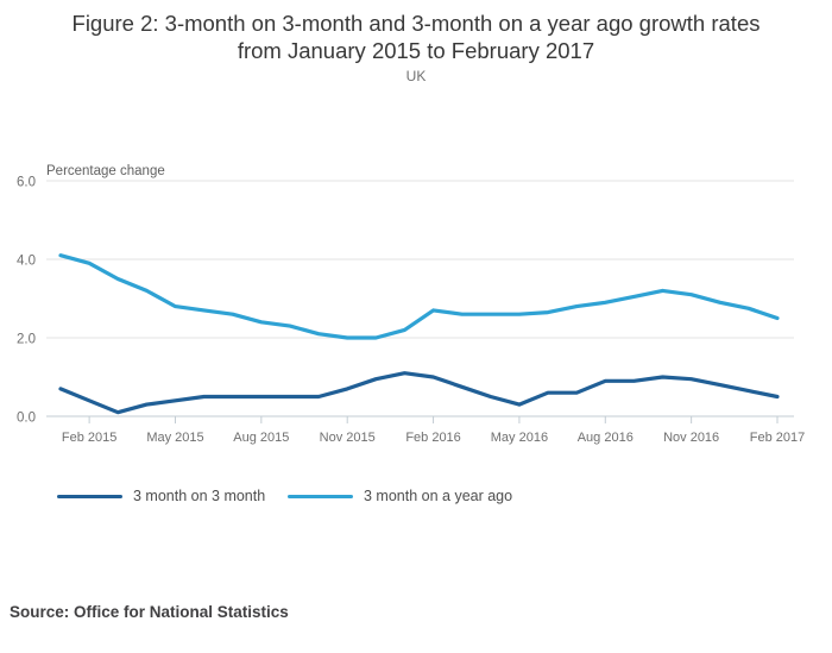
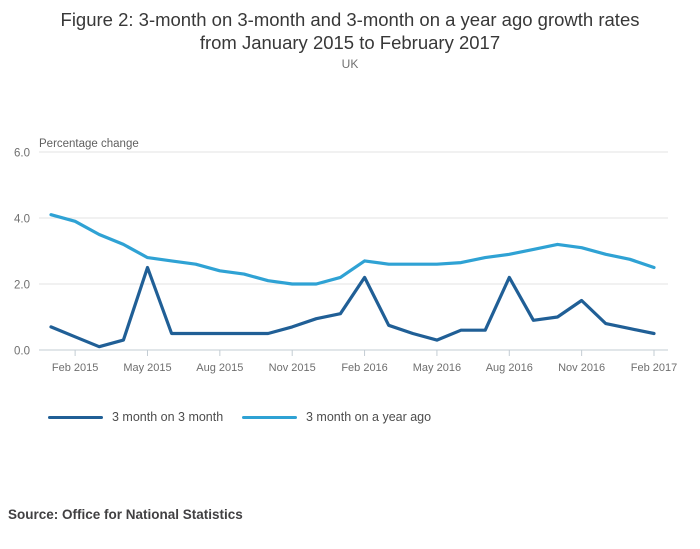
3 month on 3 month/May 2015: 0.4 -> 2.5
3 month on 3 month/Feb 2016: 1.0 -> 2.2
3 month on 3 month/Aug 2016: 0.9 -> 2.2
3 month on 3 month/Nov 2016: 0.9 -> 1.5
